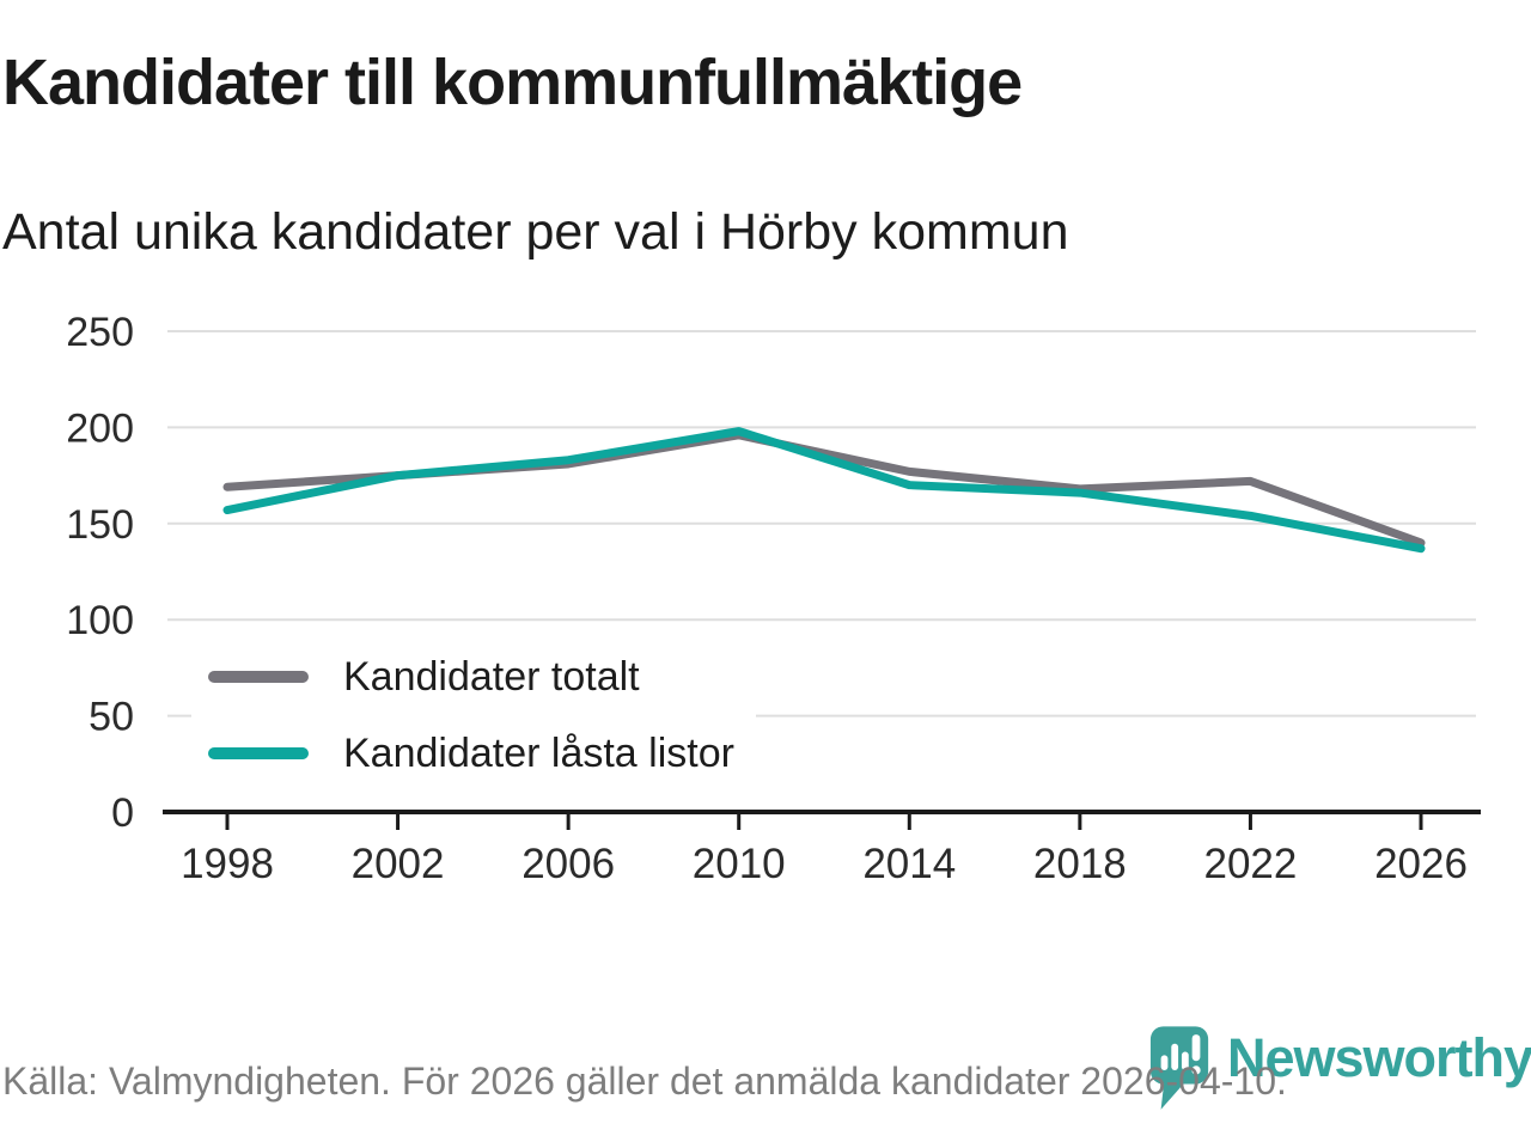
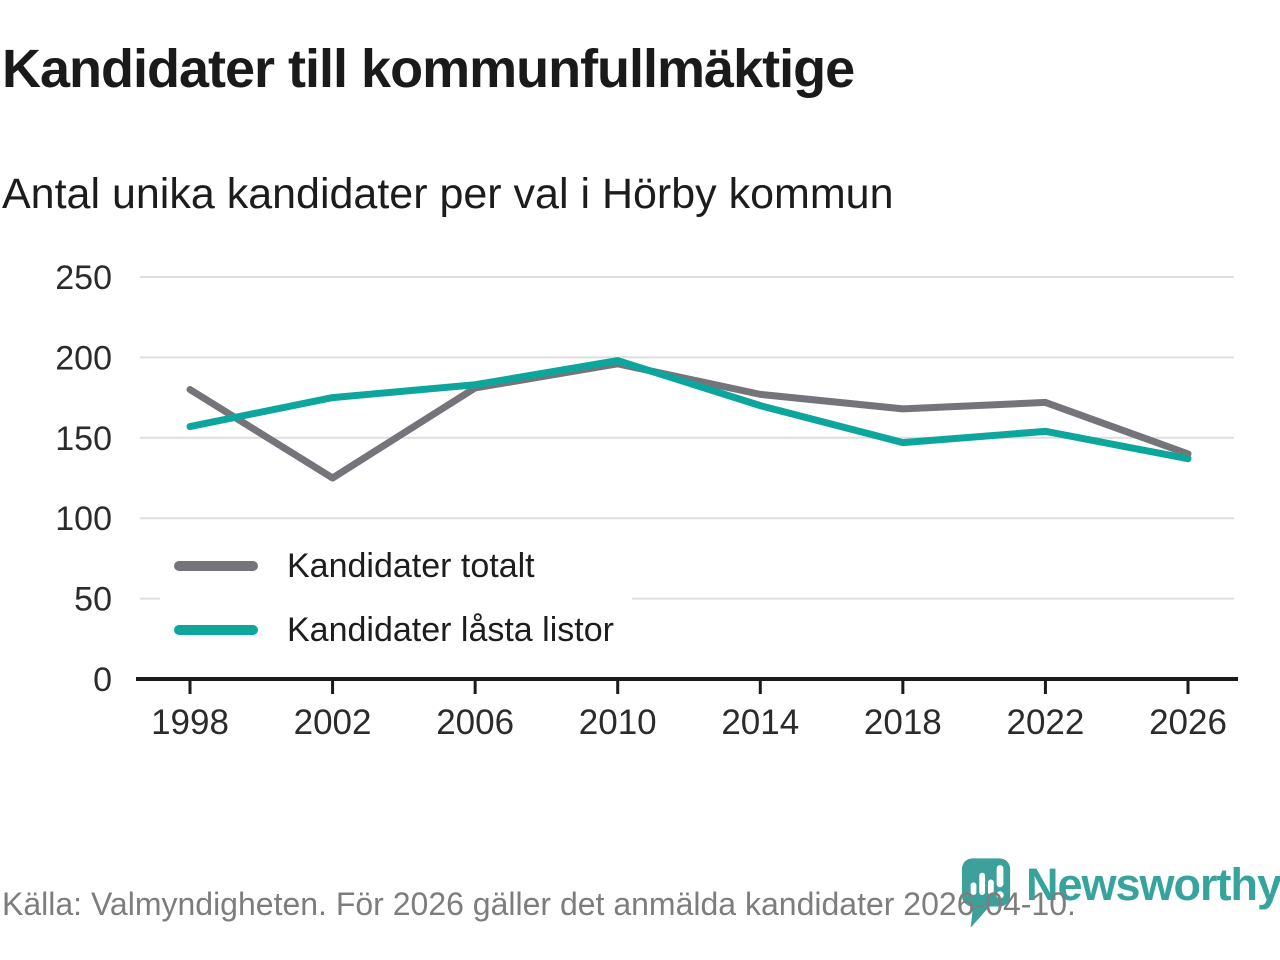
Kandidater totalt/1998: 169 -> 180
Kandidater totalt/2002: 175 -> 125
Kandidater låsta listor/2018: 166 -> 147
